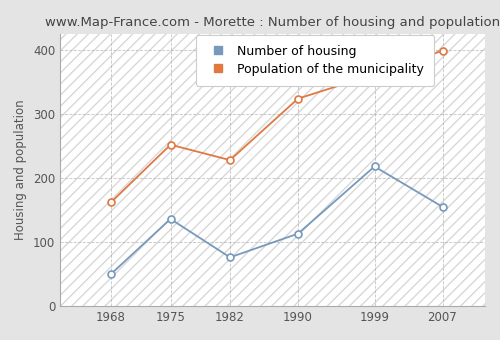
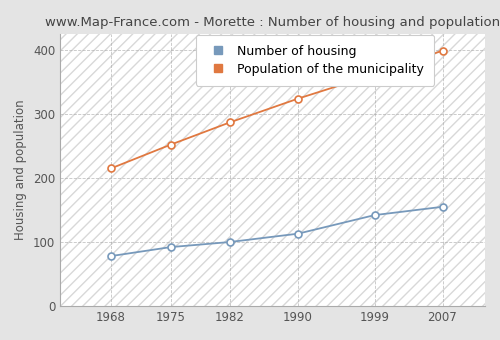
Number of housing/1968: 50 -> 78
Population of the municipality/1968: 162 -> 215
Number of housing/1975: 136 -> 92
Number of housing/1982: 76 -> 100
Population of the municipality/1982: 228 -> 287
Number of housing/1999: 218 -> 142
